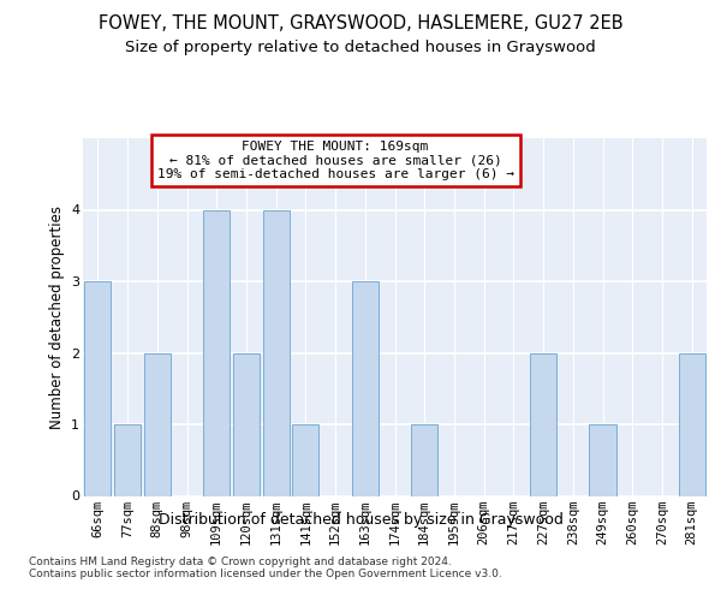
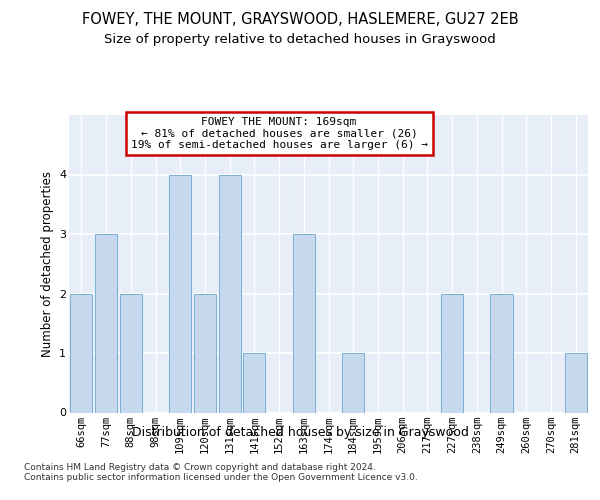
66sqm: 3 -> 2
77sqm: 1 -> 3
249sqm: 1 -> 2
281sqm: 2 -> 1
